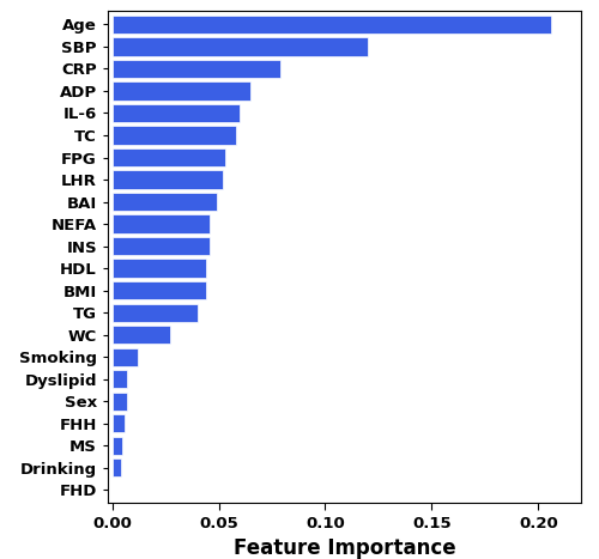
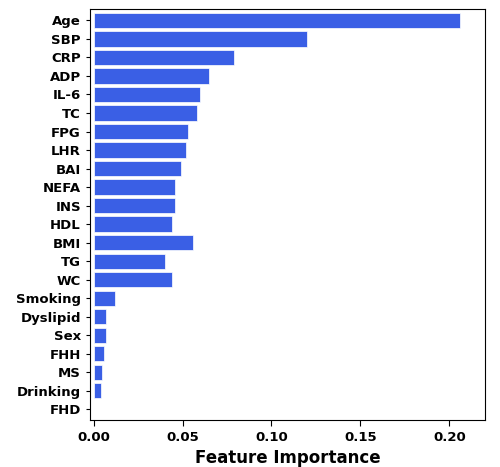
BMI: 0.044 -> 0.056
WC: 0.027 -> 0.044
